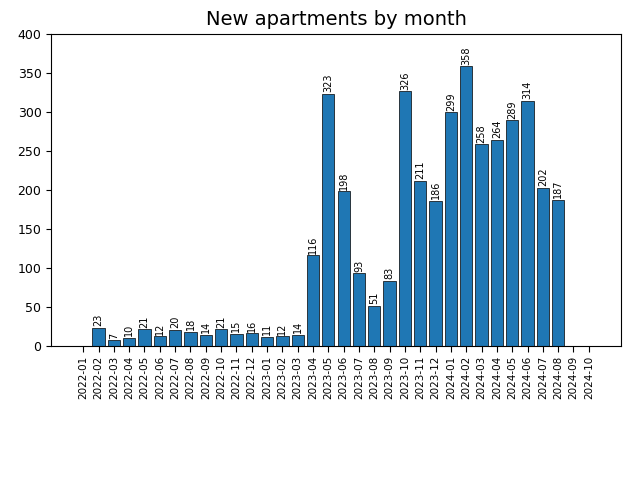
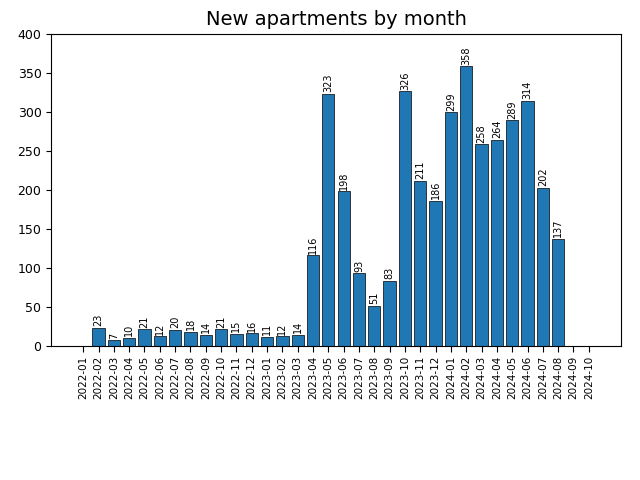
2024-08: 187 -> 137
